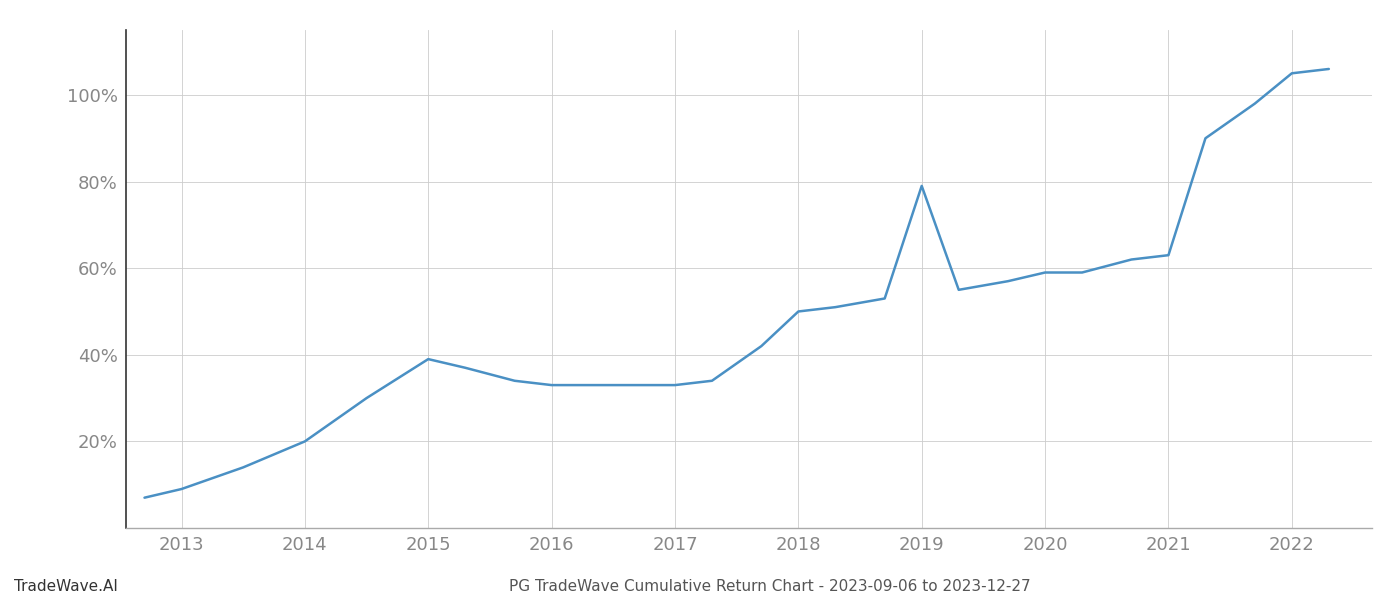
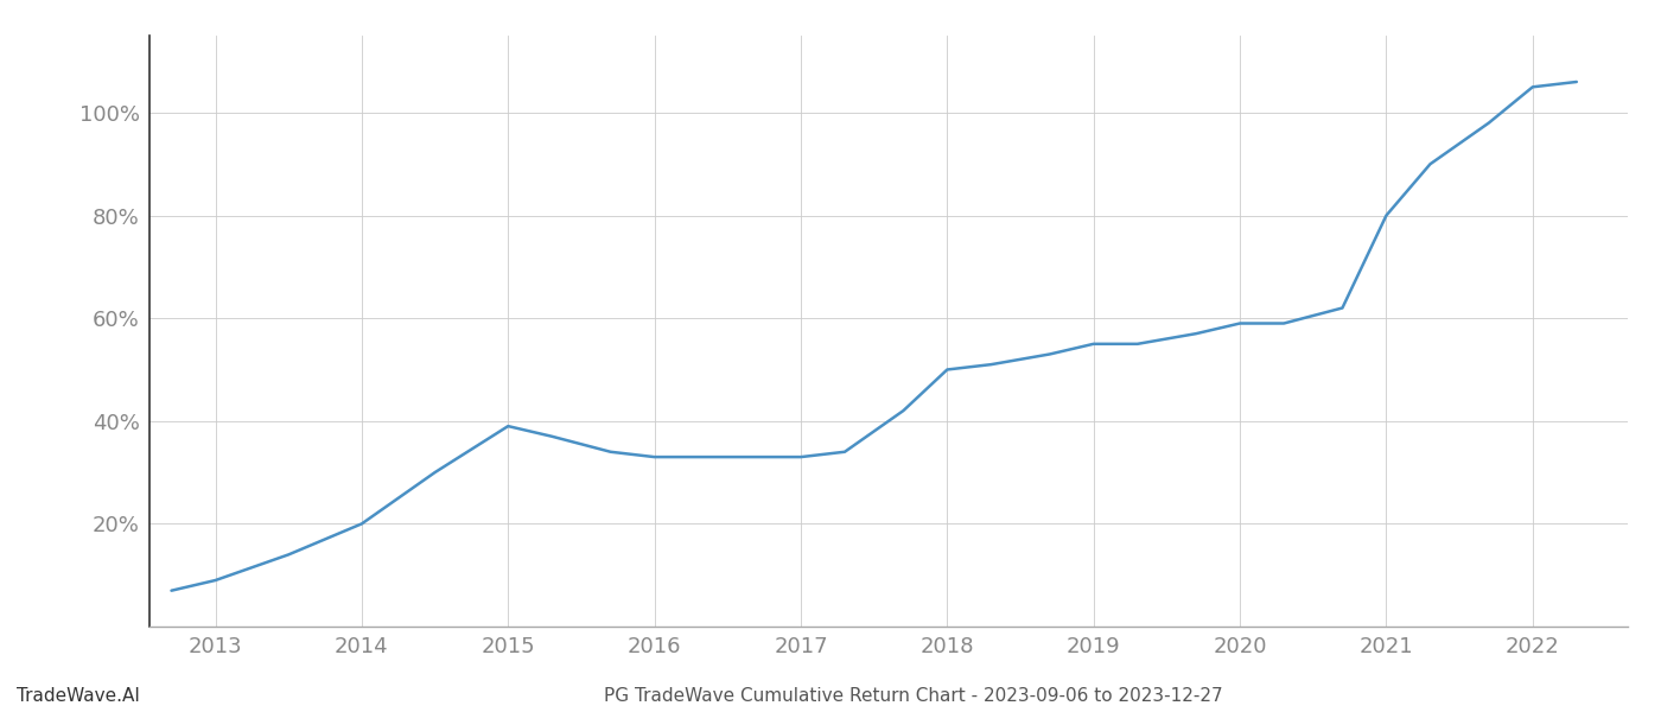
2019: 79% -> 55%
2021: 63% -> 80%
